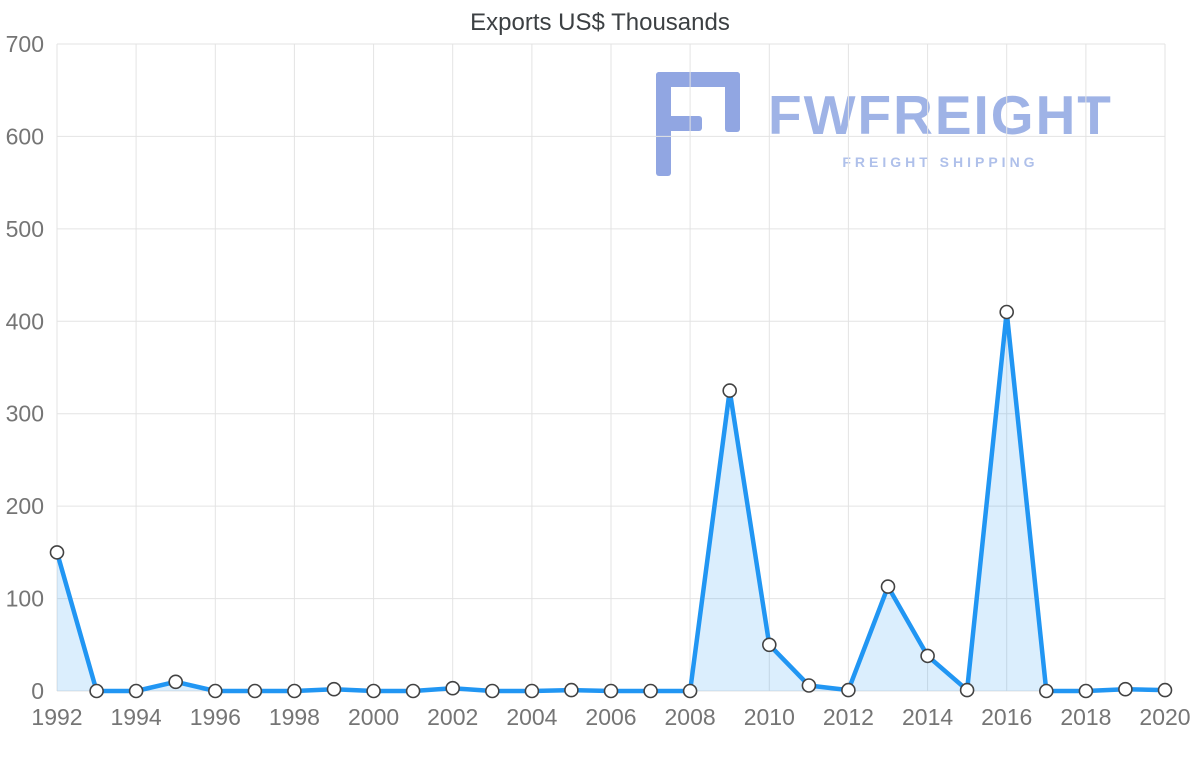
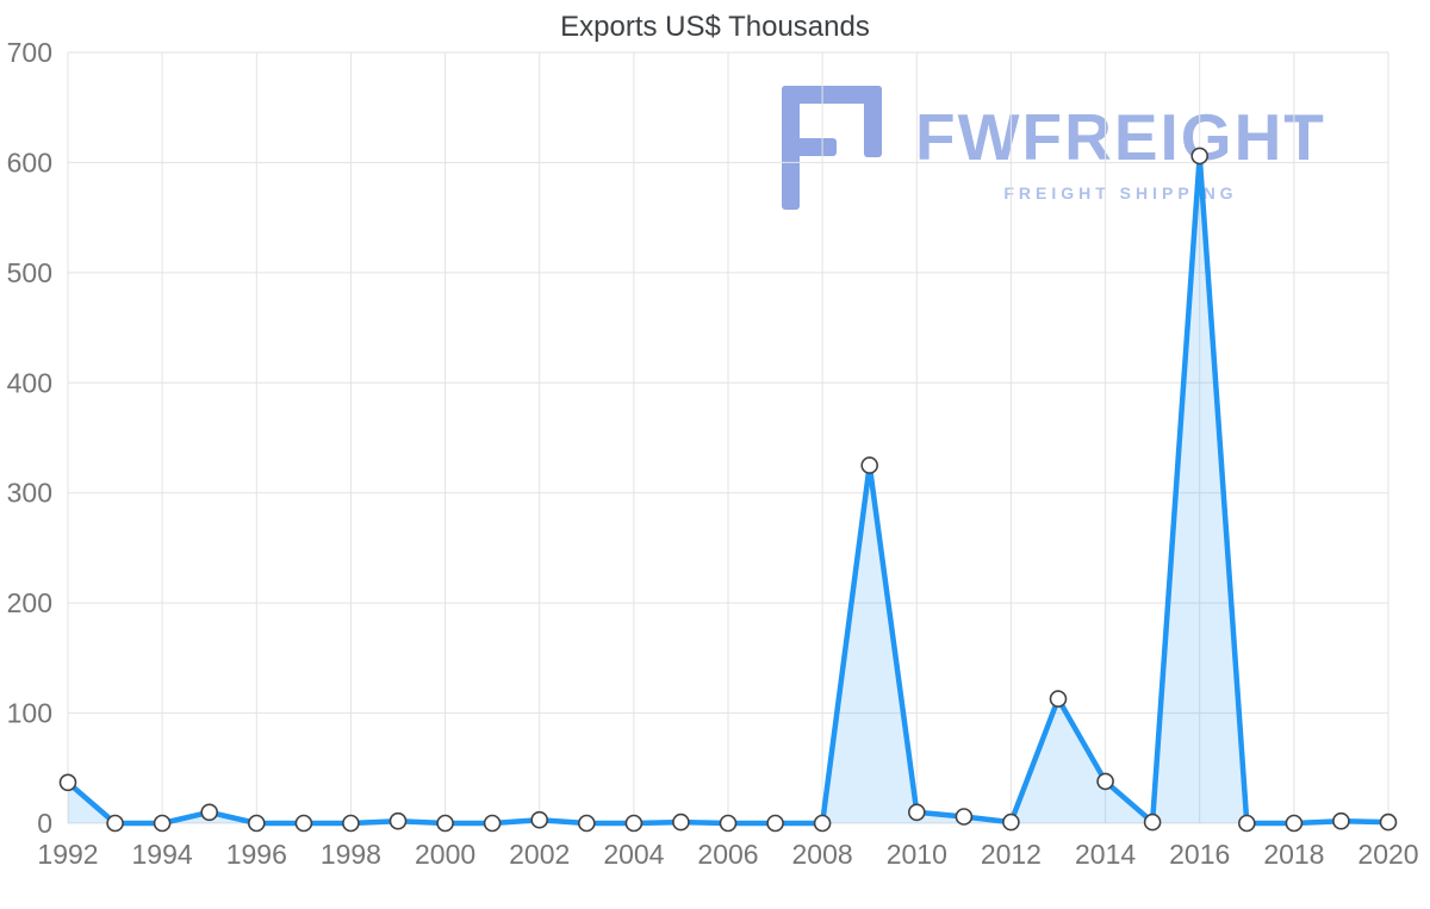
1992: 150 -> 40
2010: 50 -> 10
2016: 410 -> 610
